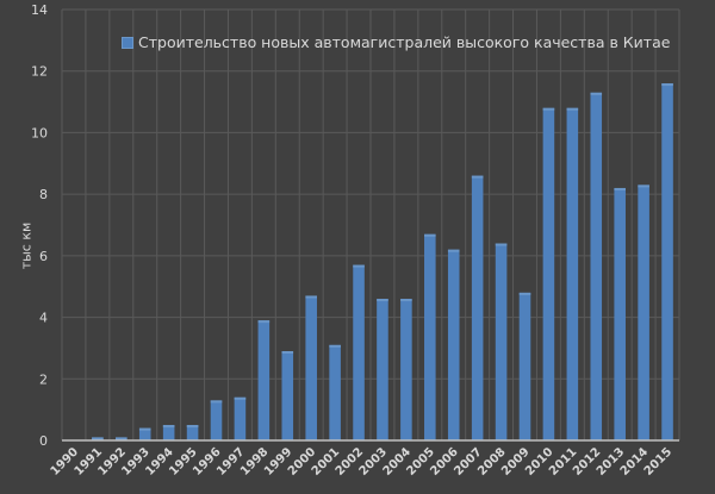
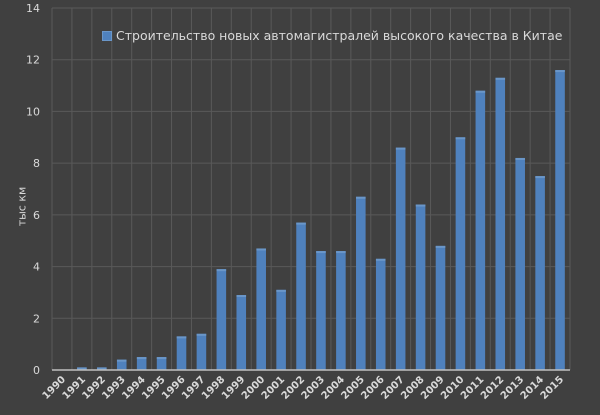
2006: 6.2 -> 4.3
2010: 10.8 -> 9.0
2014: 8.3 -> 7.5
